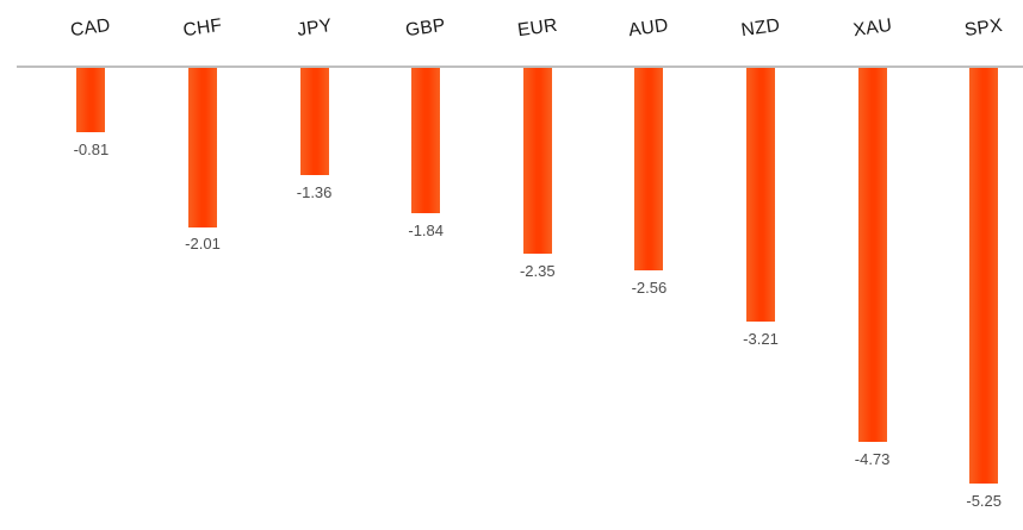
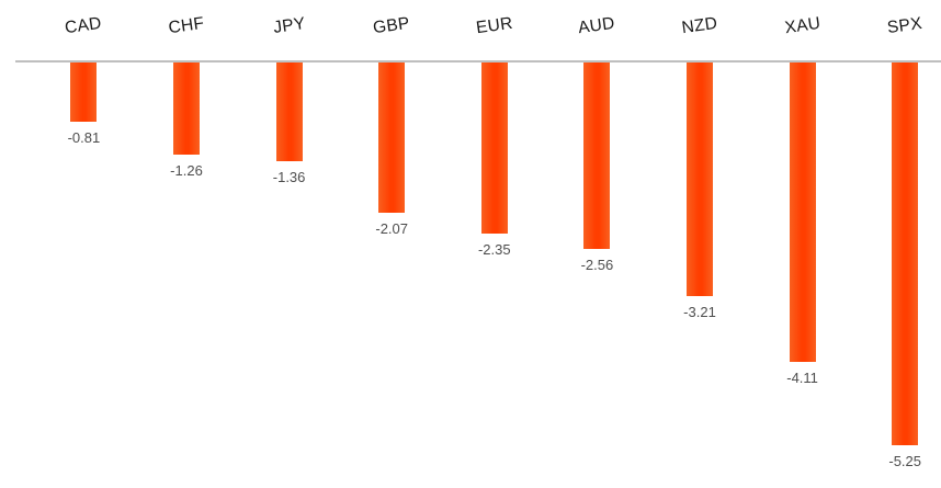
CHF: -2.01 -> -1.26
GBP: -1.84 -> -2.07
XAU: -4.73 -> -4.11
